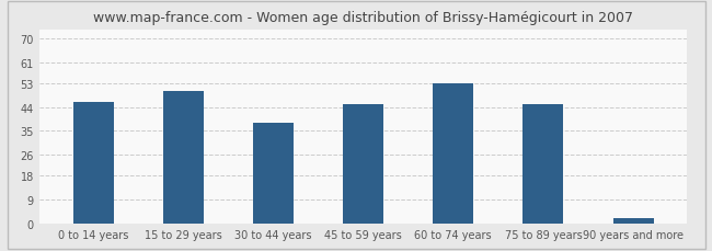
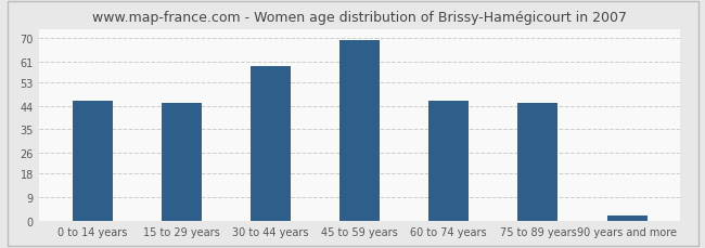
15 to 29 years: 50 -> 45
30 to 44 years: 38 -> 59
45 to 59 years: 45 -> 69
60 to 74 years: 53 -> 46
